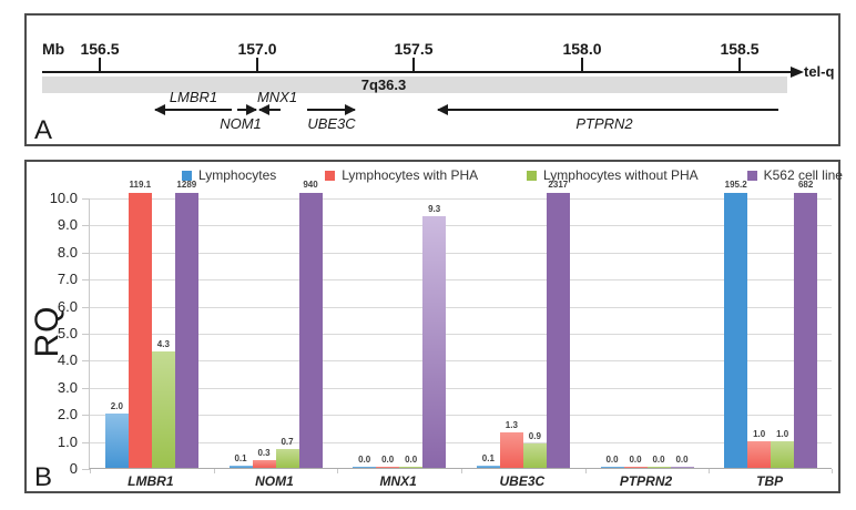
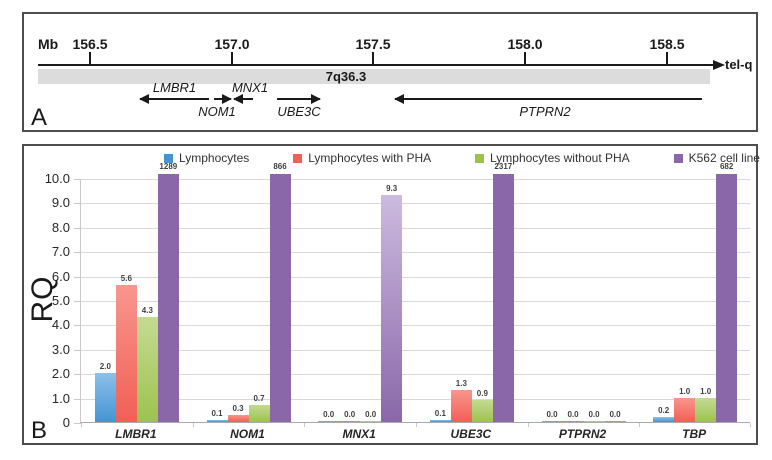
Lymphocytes with PHA/LMBR1: 119.1 -> 5.6
K562 cell line/NOM1: 940 -> 866
Lymphocytes/TBP: 195.2 -> 0.2
